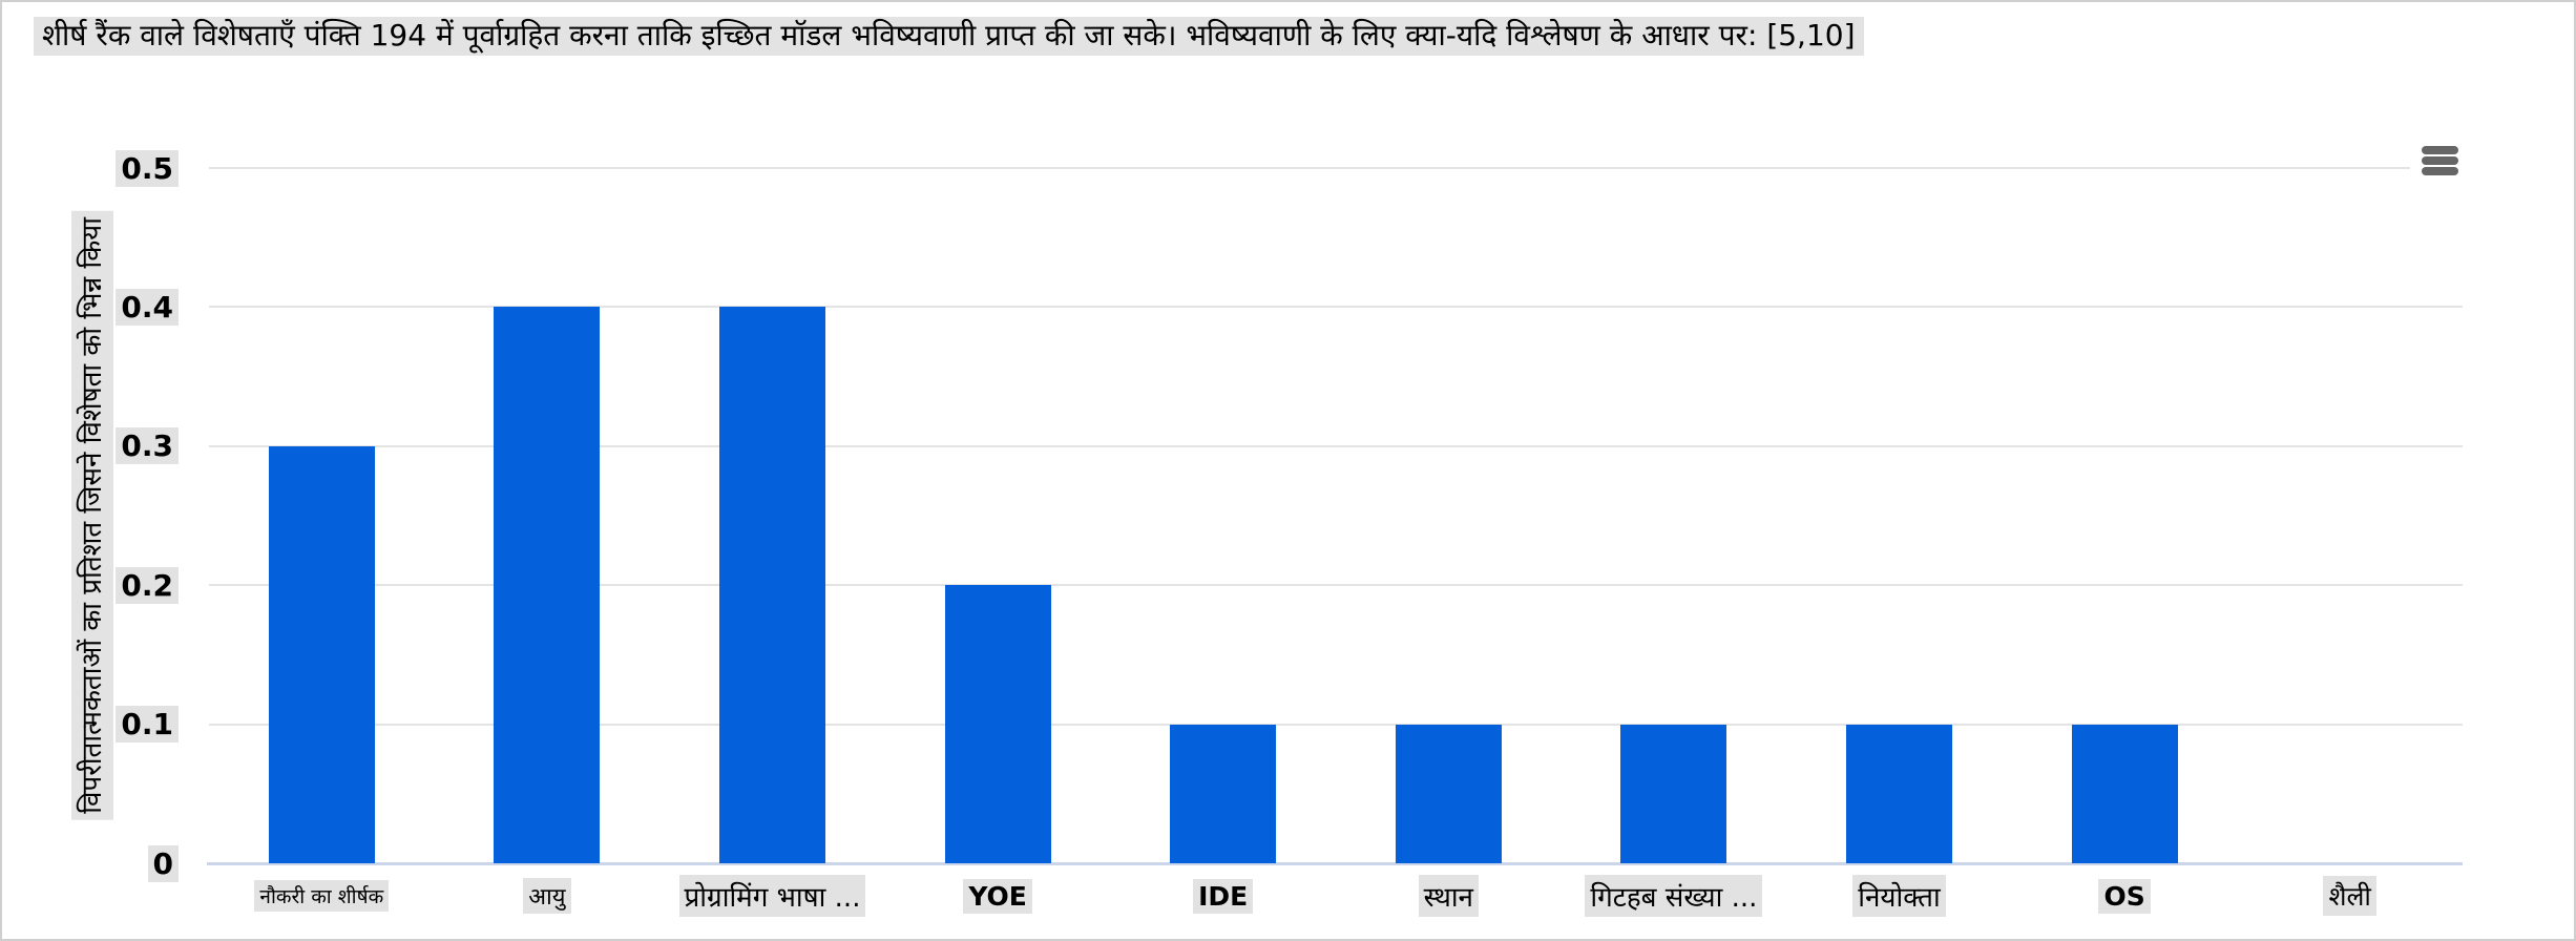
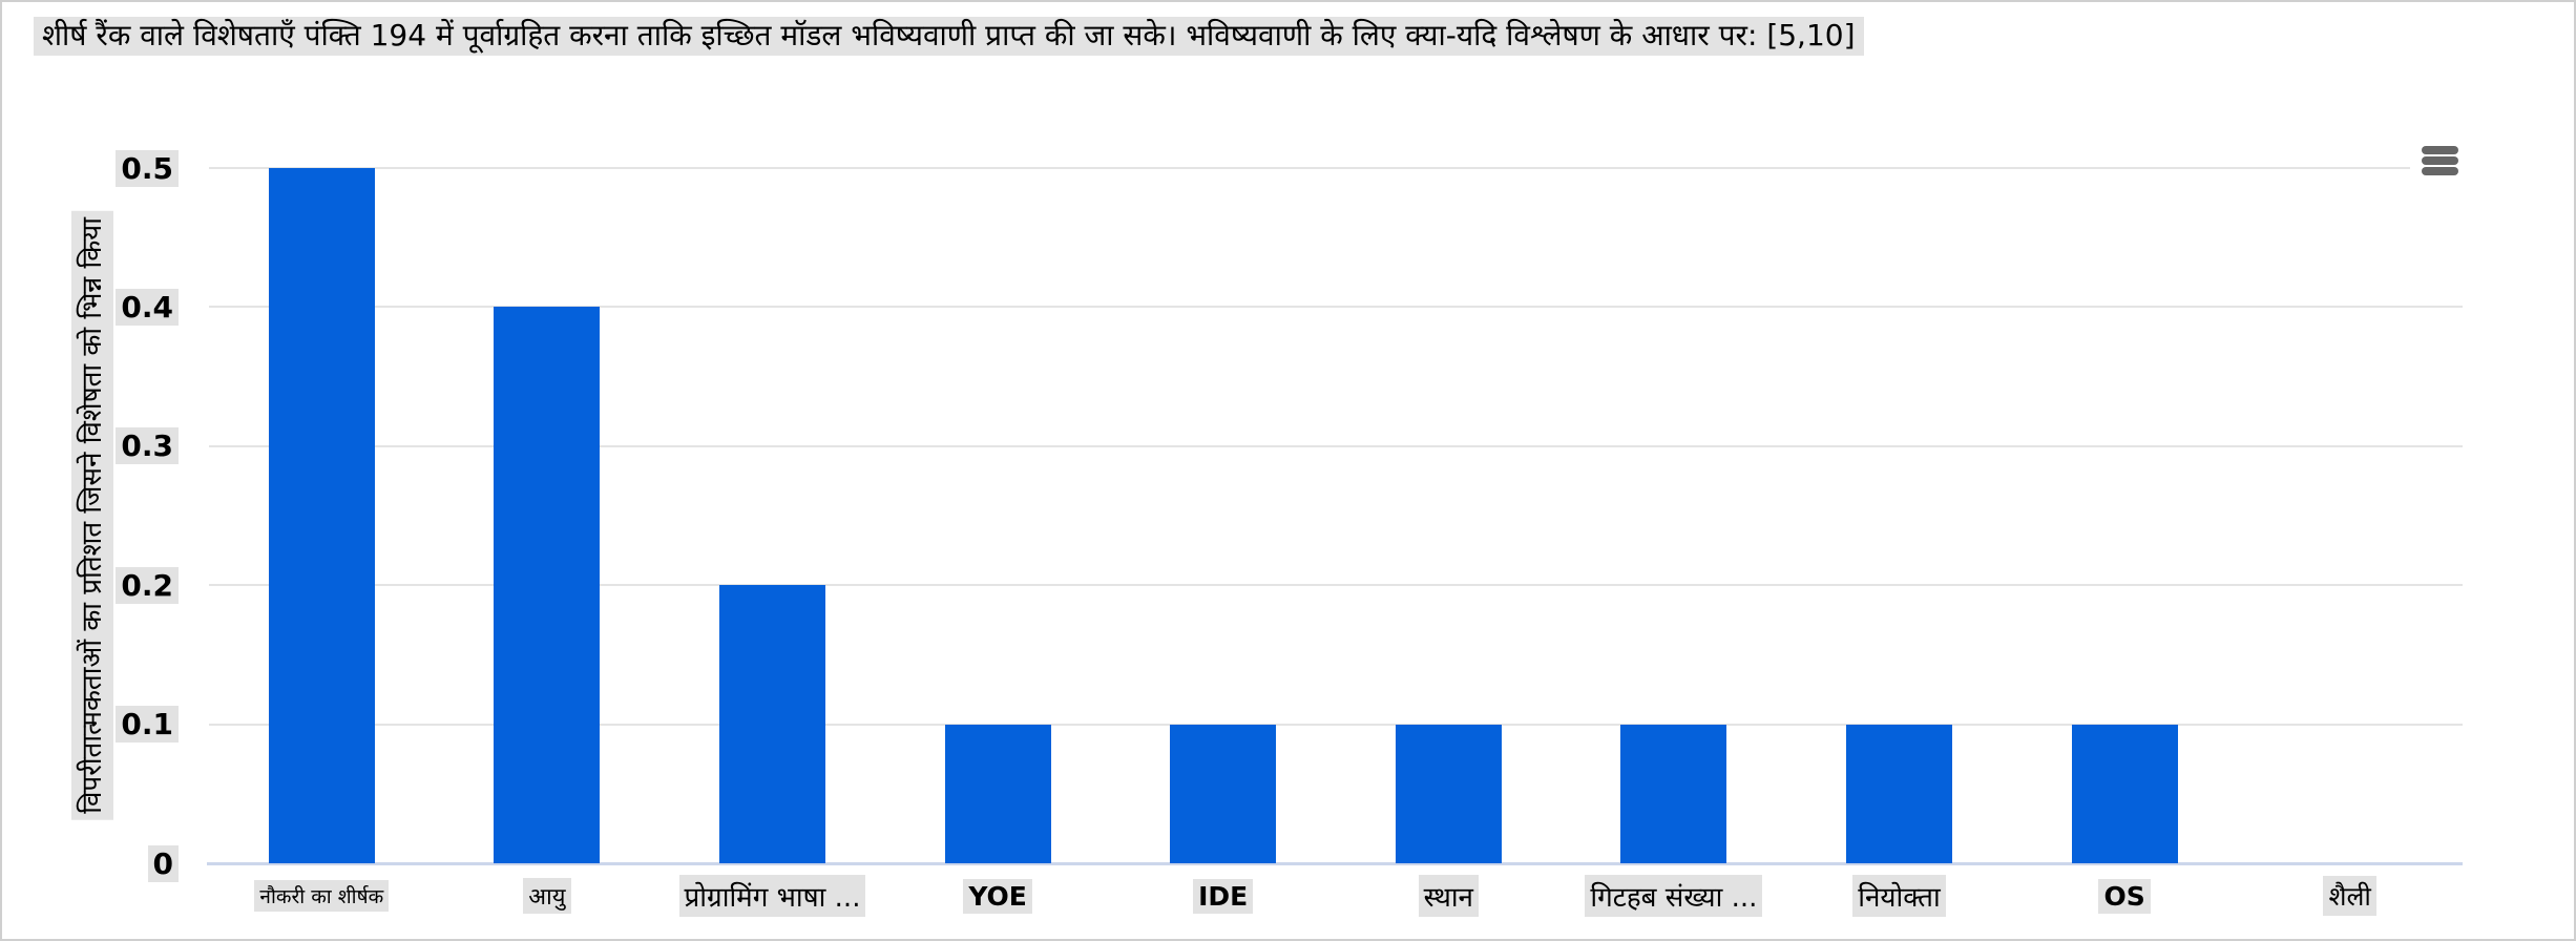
नौकरी का शीर्षक: 0.3 -> 0.5
प्रोग्रामिंग भाषा ...: 0.4 -> 0.2
YOE: 0.2 -> 0.1
